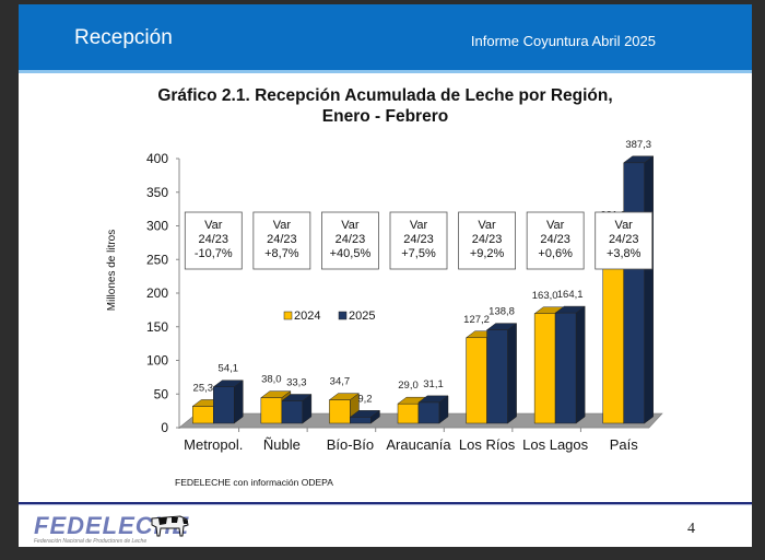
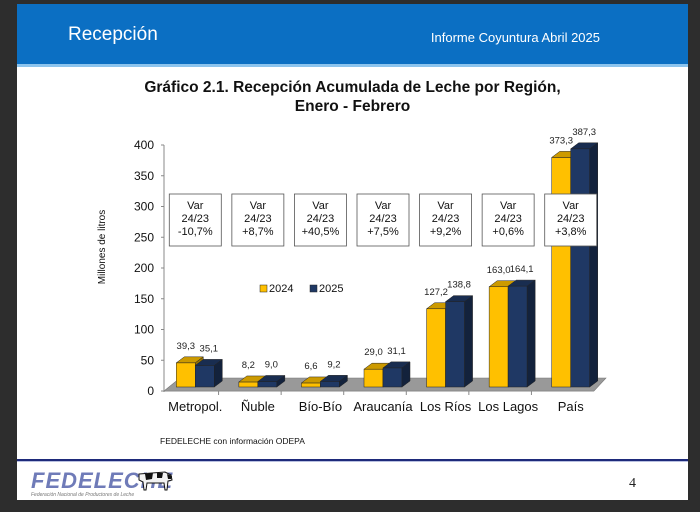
2024/Metropol.: 25,3 -> 39,3
2025/Metropol.: 54,1 -> 35,1
2024/Ñuble: 38,0 -> 8,2
2025/Ñuble: 33,3 -> 9,0
2024/Bío-Bío: 34,7 -> 6,6
2024/País: 281,9 -> 373,3
